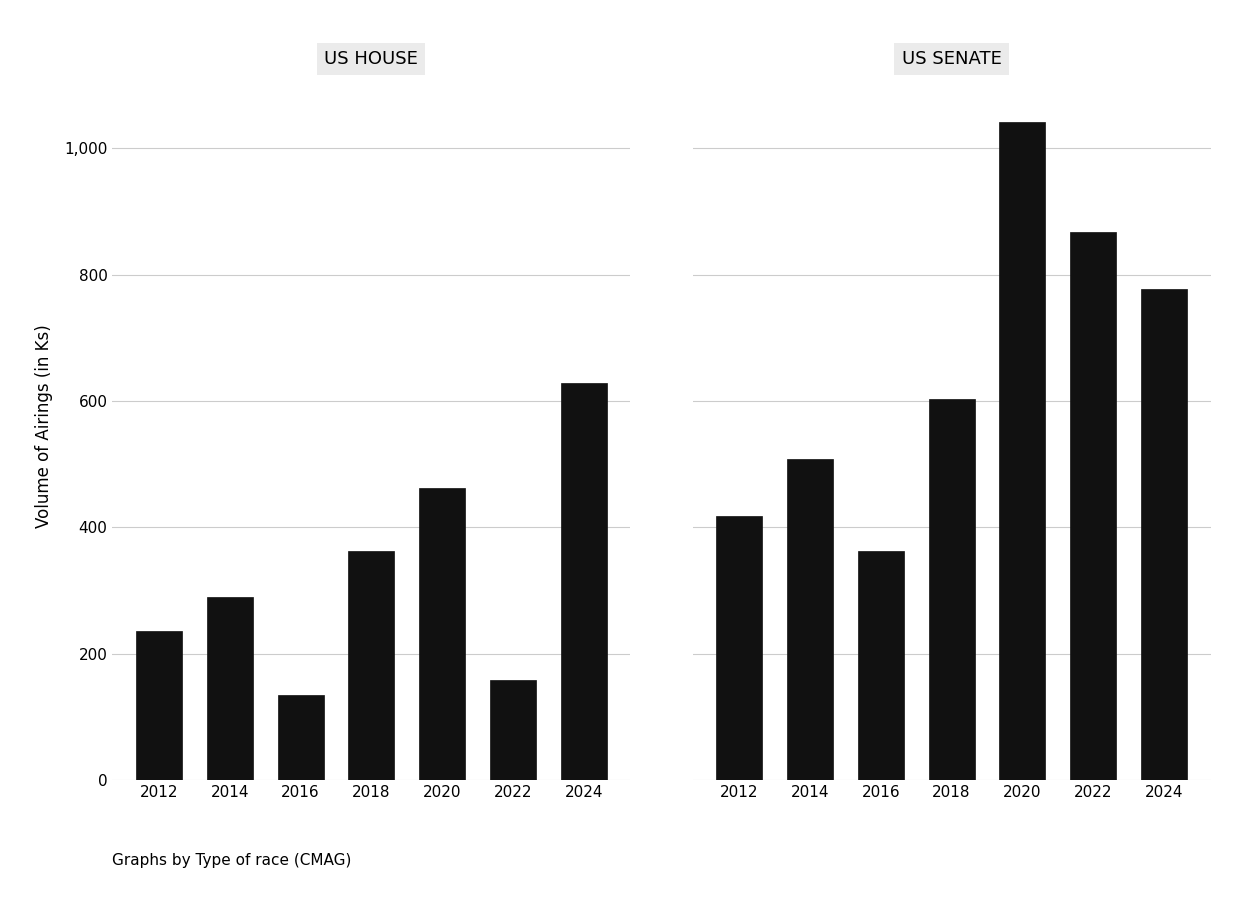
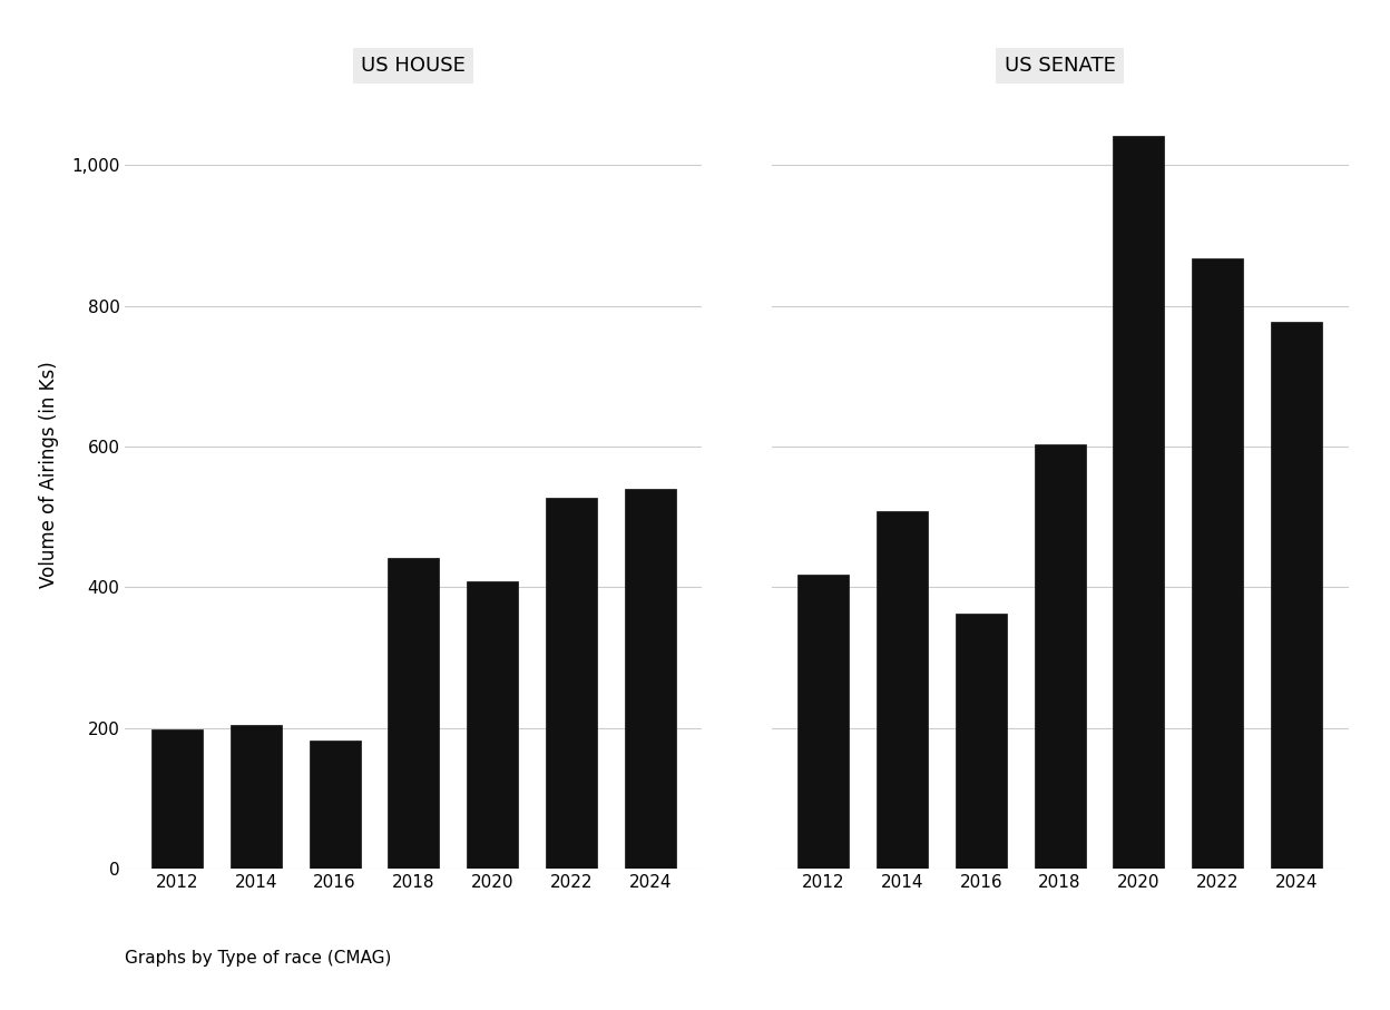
US HOUSE/2012: 236 -> 198
US HOUSE/2014: 290 -> 205
US HOUSE/2016: 134 -> 182
US HOUSE/2018: 362 -> 442
US HOUSE/2020: 462 -> 408
US HOUSE/2022: 158 -> 527
US HOUSE/2024: 628 -> 540
